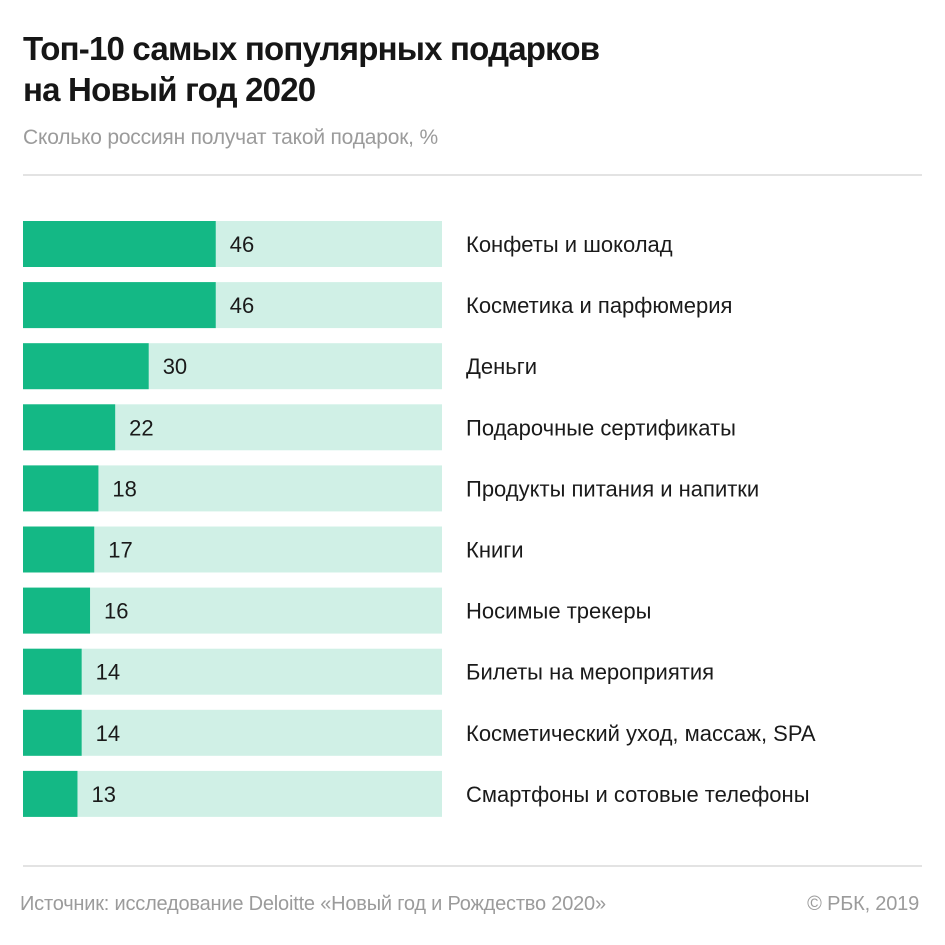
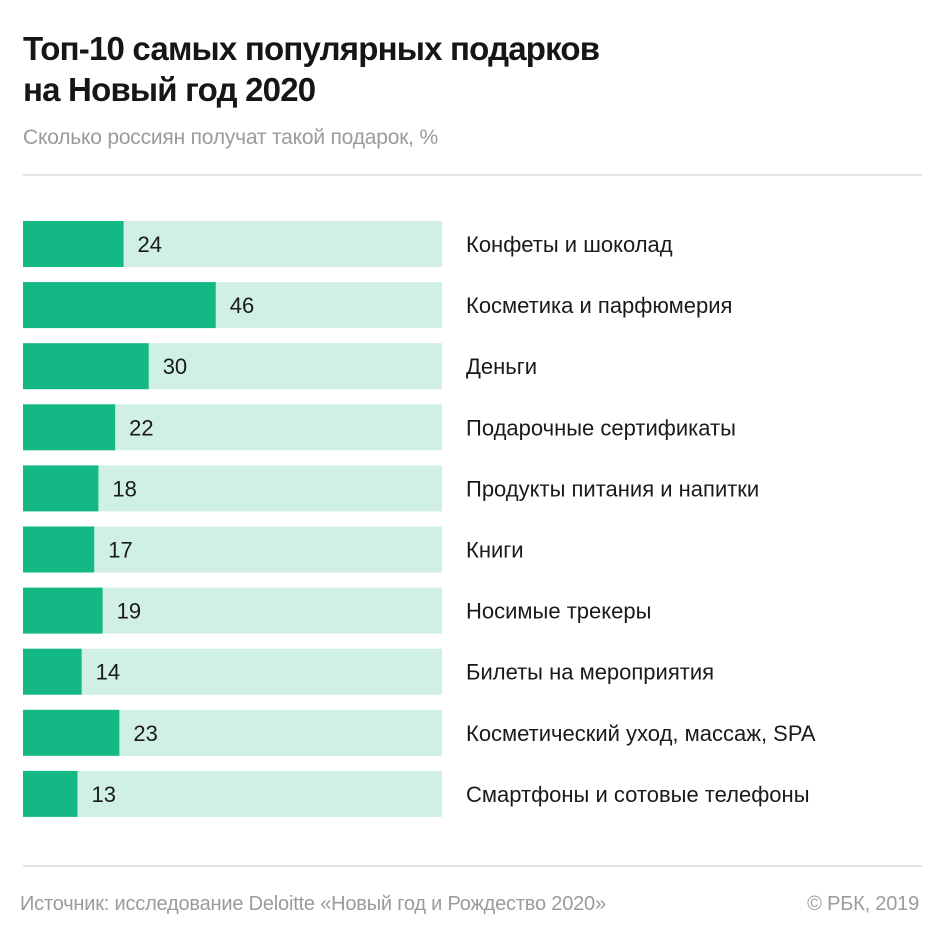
Конфеты и шоколад: 46 -> 24
Носимые трекеры: 16 -> 19
Косметический уход, массаж, SPA: 14 -> 23
